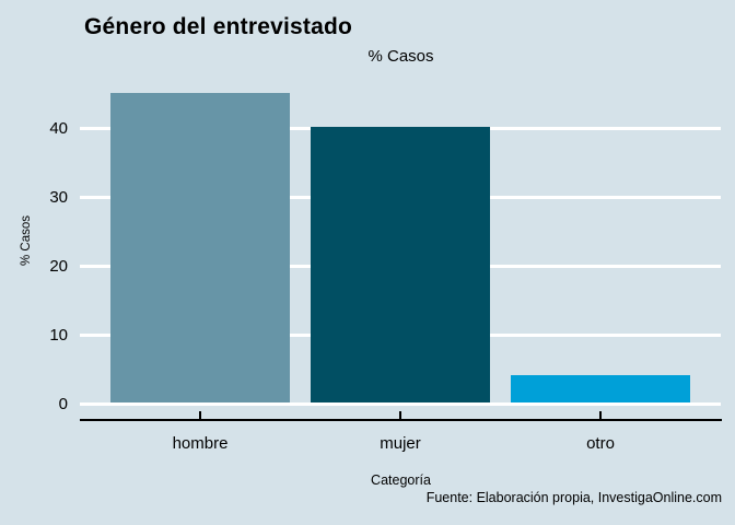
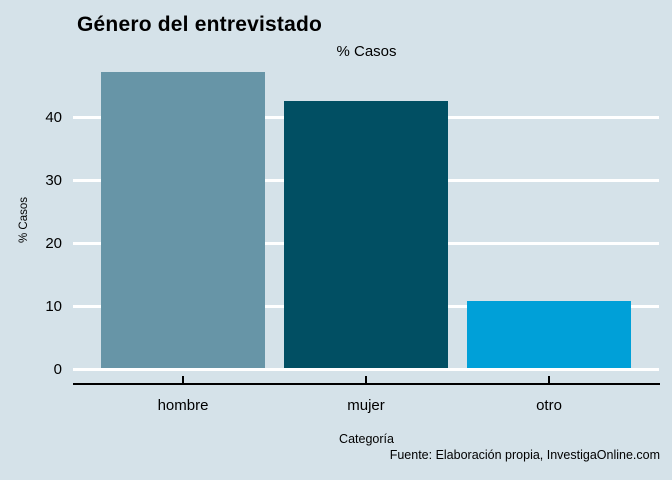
hombre: 45 -> 47
mujer: 40 -> 42
otro: 4 -> 11
